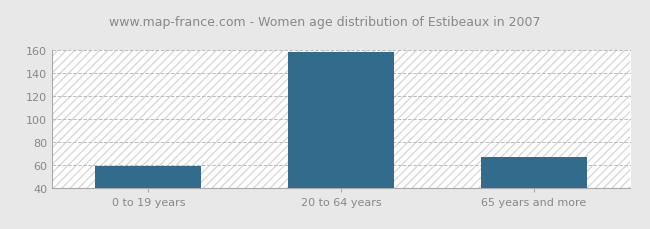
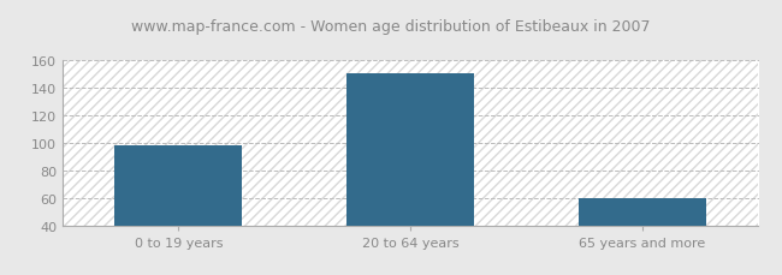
0 to 19 years: 59 -> 98
20 to 64 years: 158 -> 150
65 years and more: 67 -> 60
